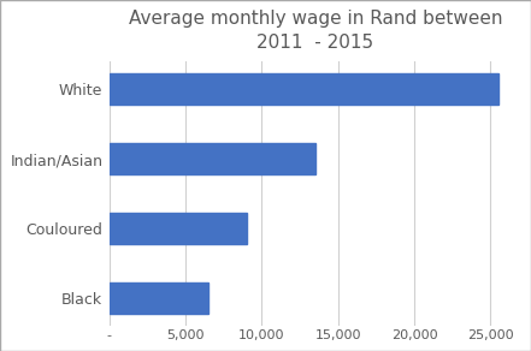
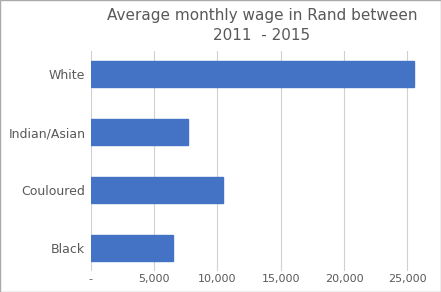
Indian/Asian: 13,500 -> 7,700
Couloured: 9,000 -> 10,400
